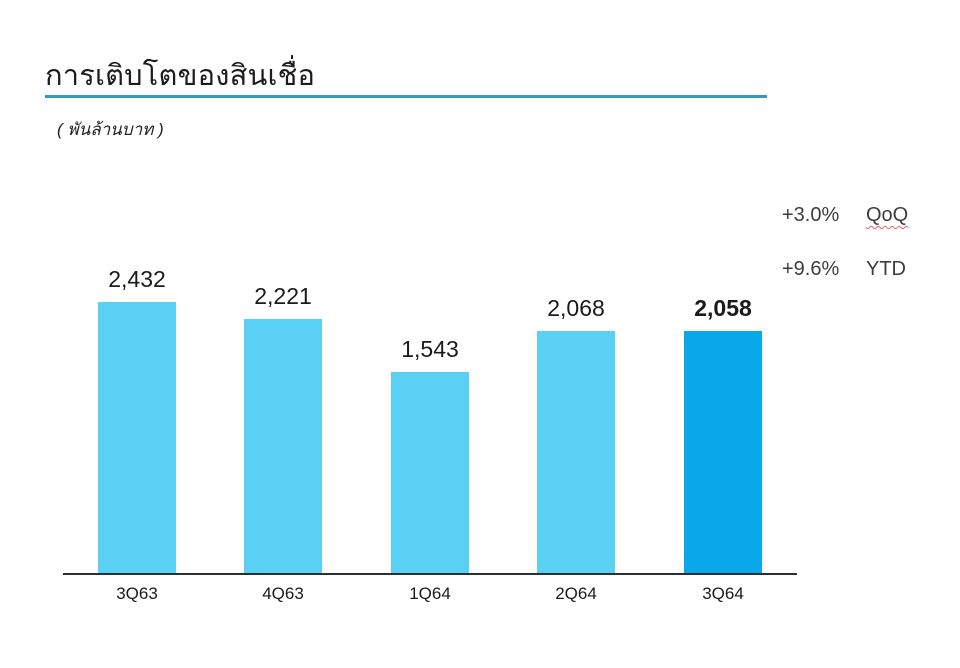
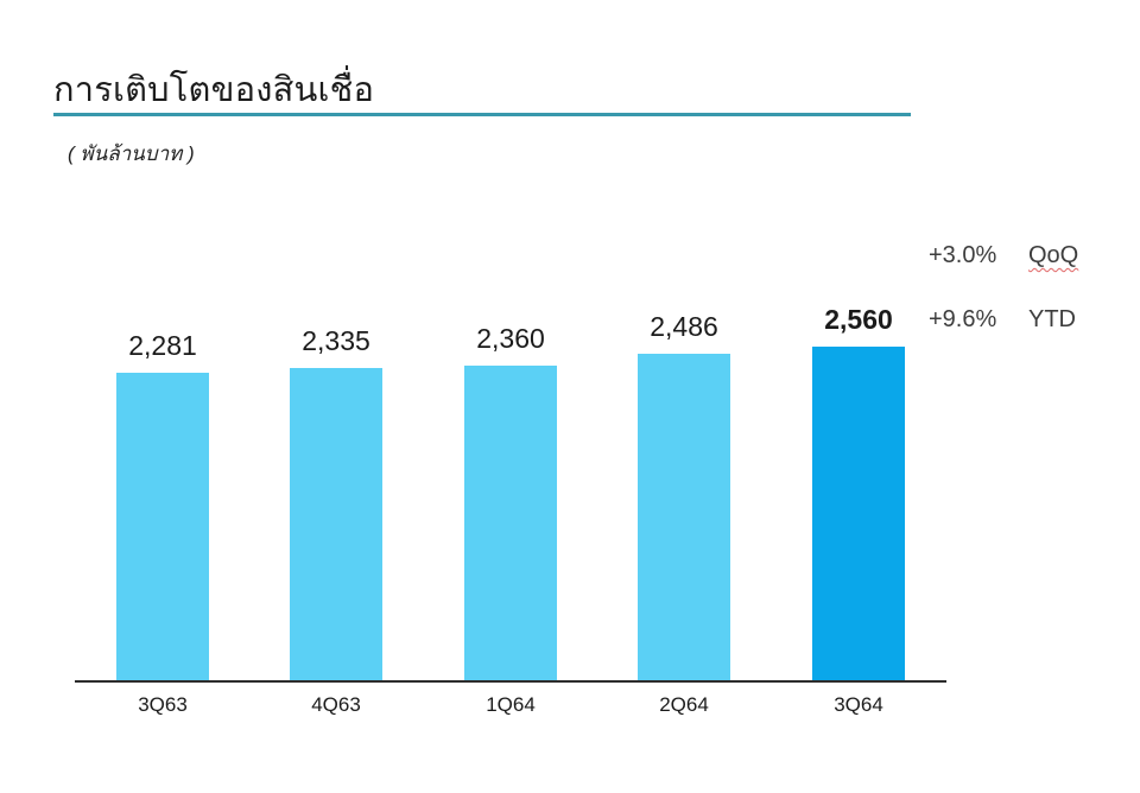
3Q63: 2,432 -> 2,281
4Q63: 2,221 -> 2,335
1Q64: 1,543 -> 2,360
2Q64: 2,068 -> 2,486
3Q64: 2,058 -> 2,560
